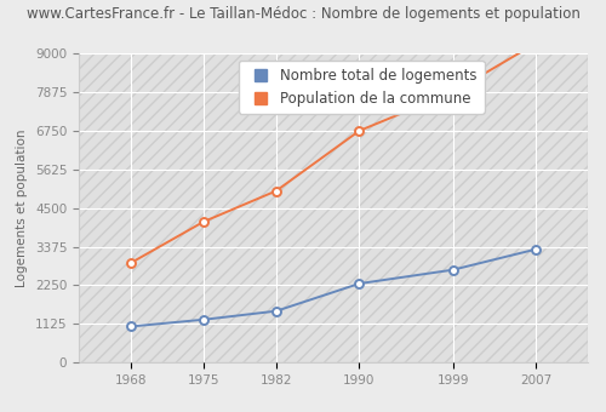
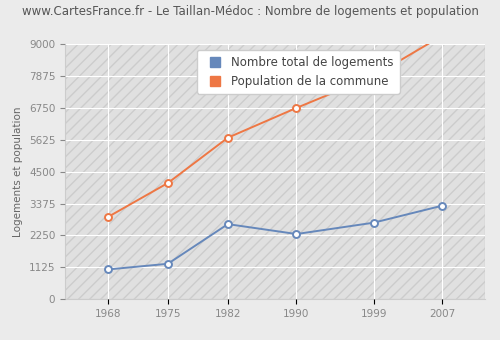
Nombre total de logements/1982: 1500 -> 2650
Population de la commune/1982: 5000 -> 5700
